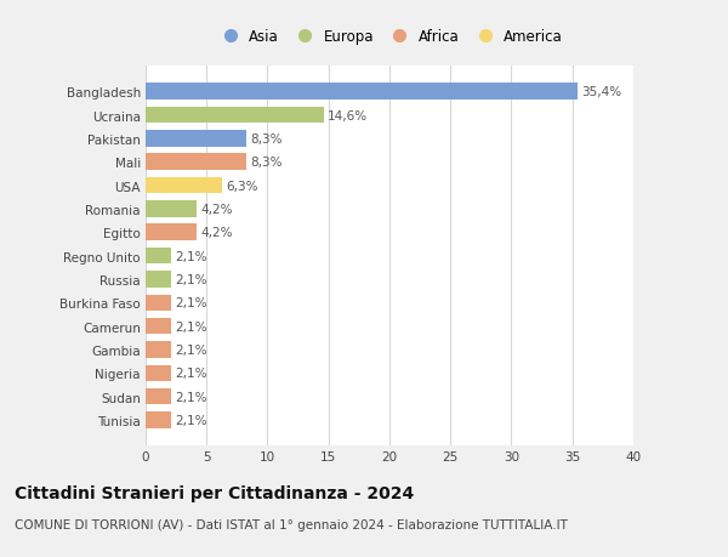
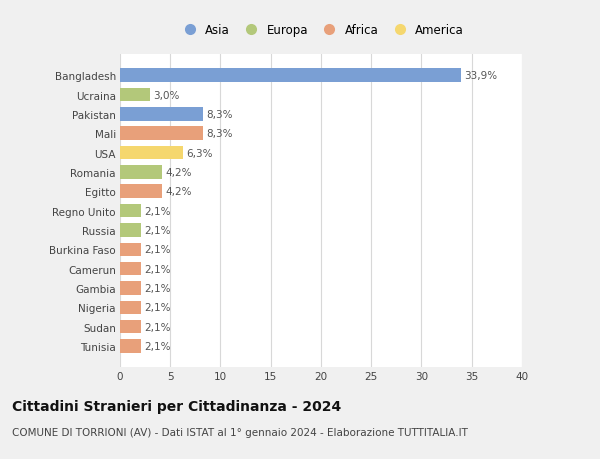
Bangladesh: 35,4% -> 33,9%
Ucraina: 14,6% -> 3,0%
